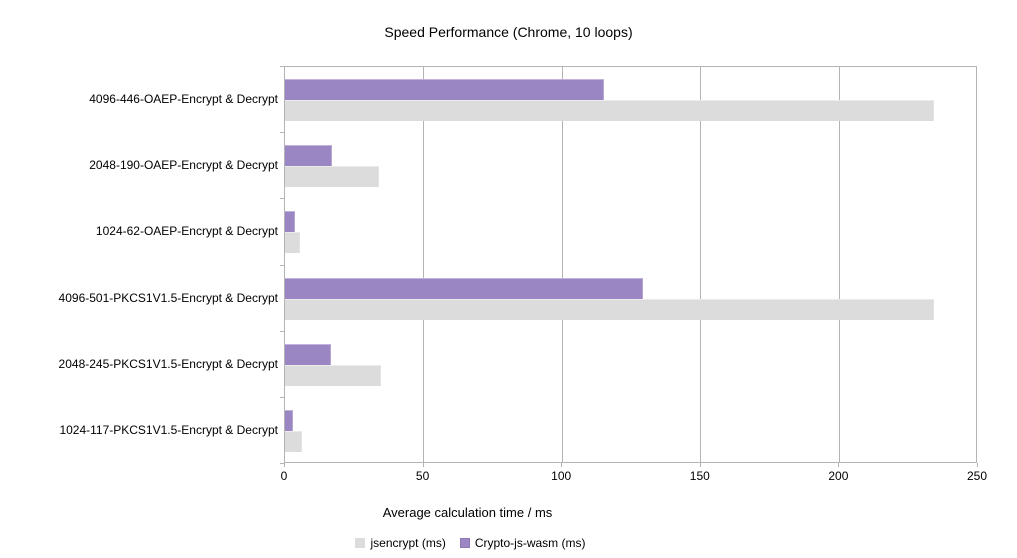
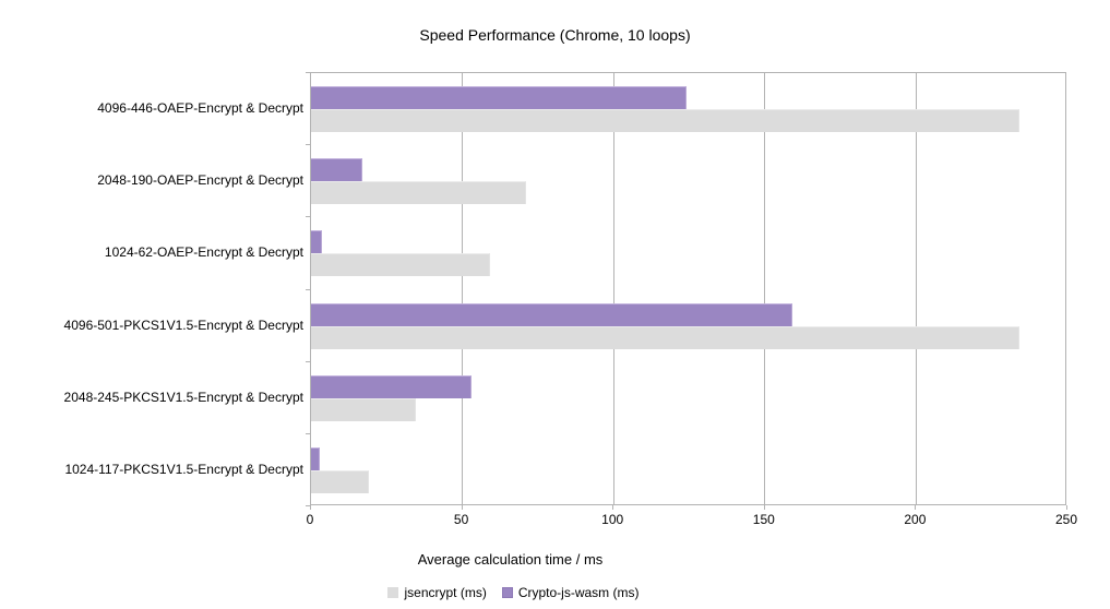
Crypto-js-wasm (ms)/4096-446-OAEP-Encrypt & Decrypt: 115 -> 124
jsencrypt (ms)/2048-190-OAEP-Encrypt & Decrypt: 34 -> 71
jsencrypt (ms)/1024-62-OAEP-Encrypt & Decrypt: 6 -> 59
Crypto-js-wasm (ms)/4096-501-PKCS1V1.5-Encrypt & Decrypt: 129 -> 159
Crypto-js-wasm (ms)/2048-245-PKCS1V1.5-Encrypt & Decrypt: 16 -> 53
jsencrypt (ms)/1024-117-PKCS1V1.5-Encrypt & Decrypt: 6 -> 19
